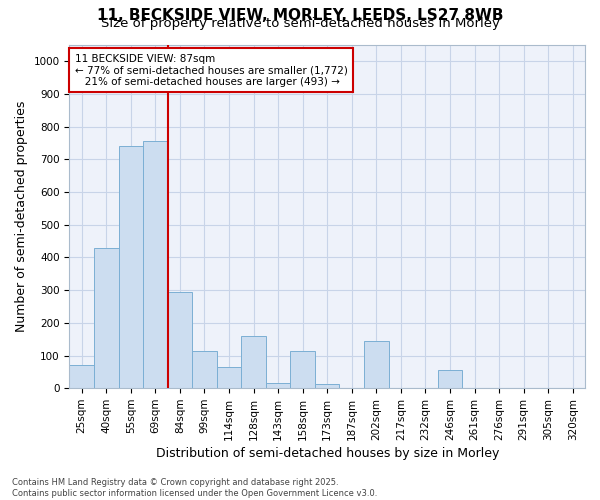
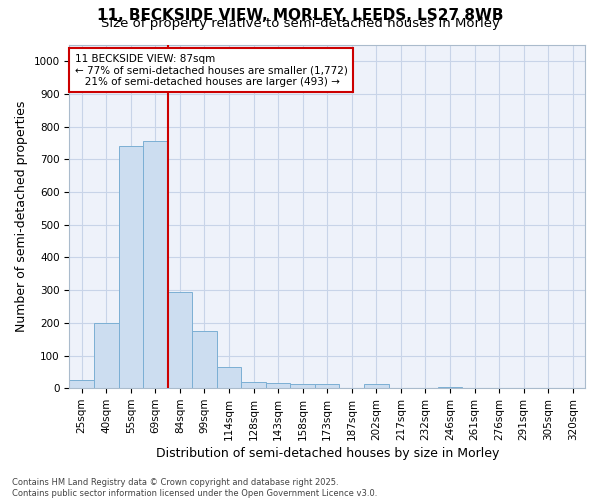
25sqm: 70 -> 25
40sqm: 430 -> 200
99sqm: 115 -> 175
128sqm: 160 -> 20
158sqm: 115 -> 12
202sqm: 145 -> 12
246sqm: 55 -> 3
